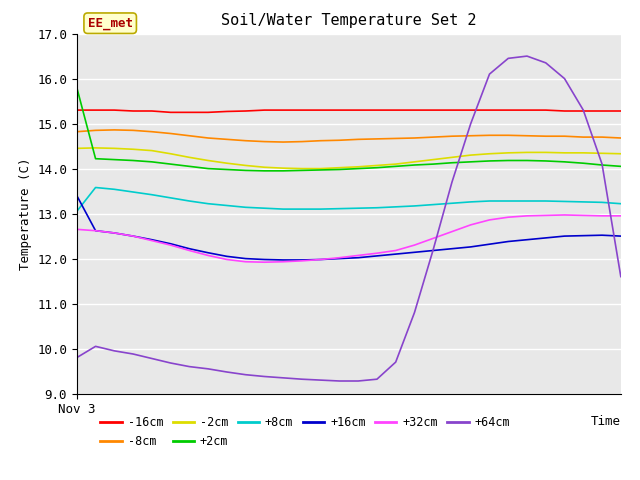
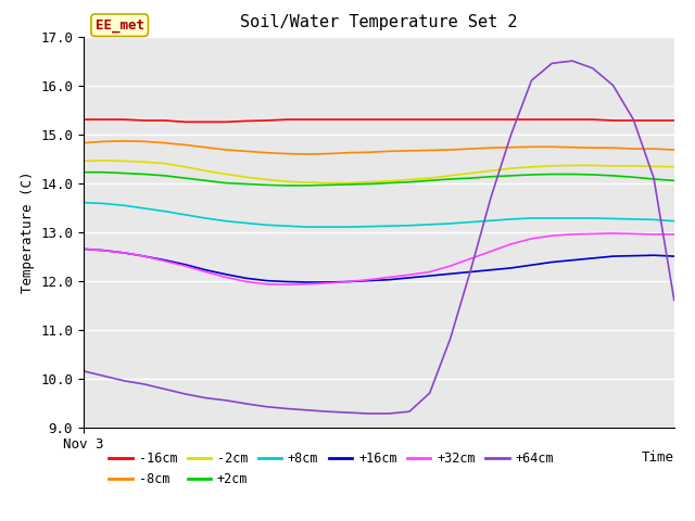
+2cm/Nov 3: 15.80 -> 14.22
+8cm/Nov 3: 13.05 -> 13.60
+16cm/Nov 3: 13.40 -> 12.65
+64cm/Nov 3: 9.80 -> 10.15
